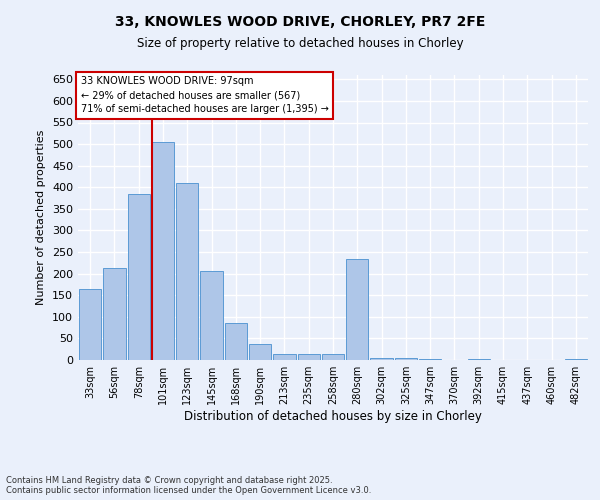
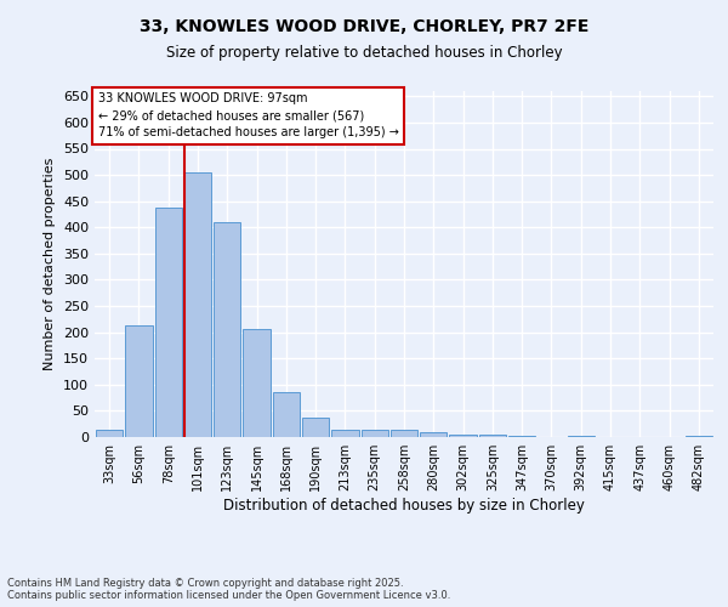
33sqm: 165 -> 15
78sqm: 385 -> 438
280sqm: 235 -> 10
